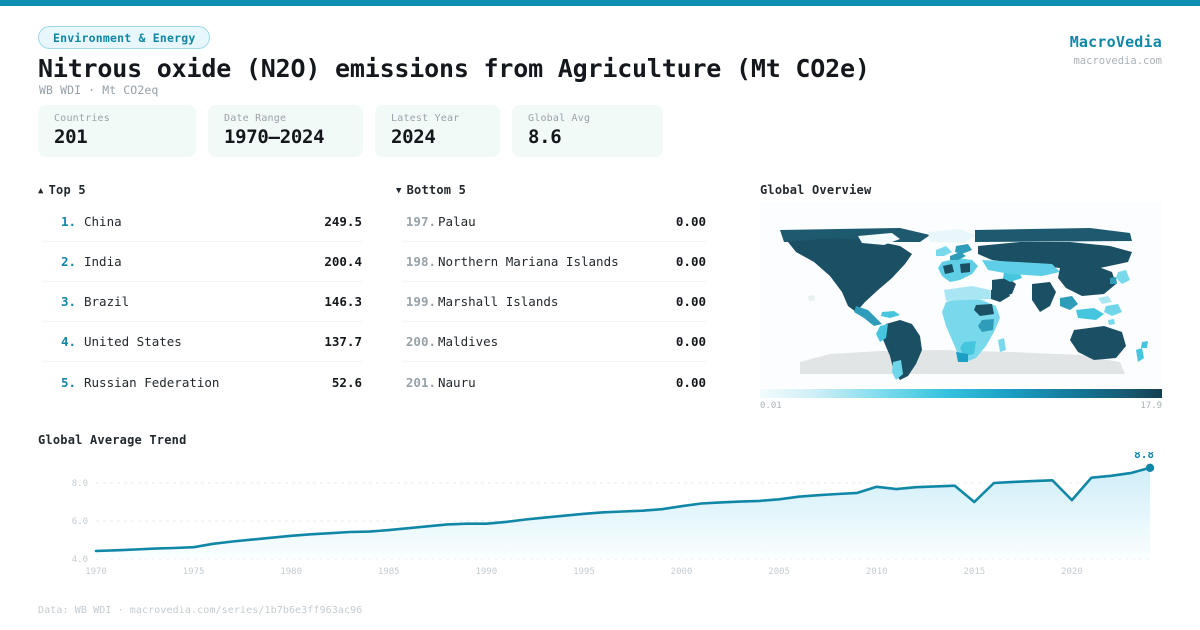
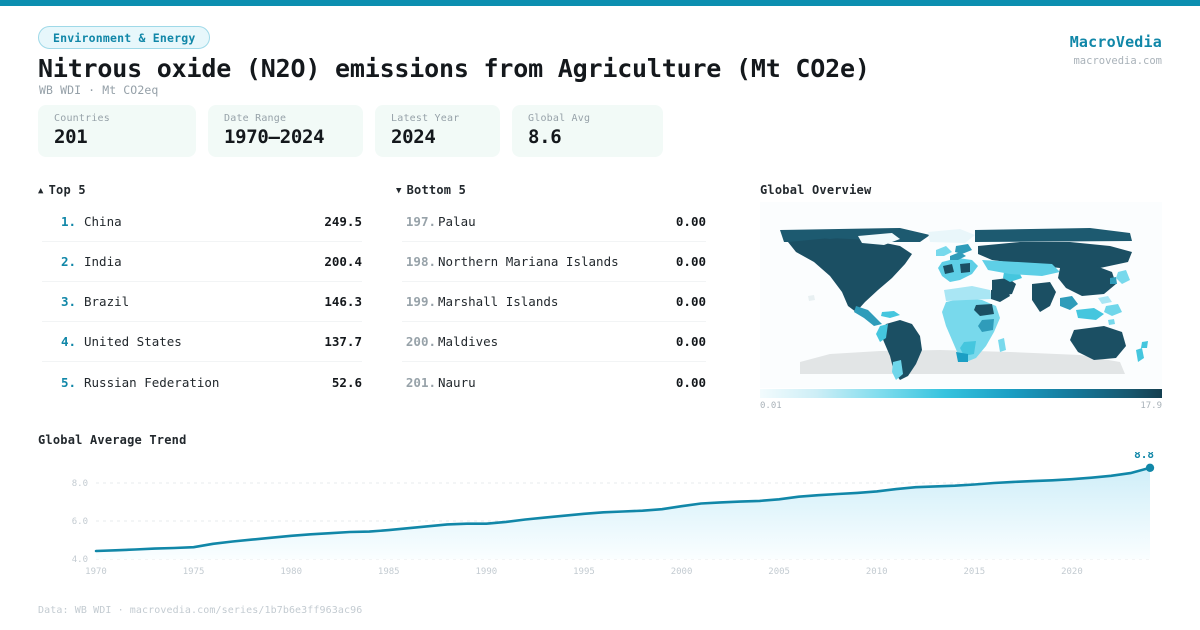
2010: 7.8 -> 7.6
2015: 7.0 -> 7.9
2020: 7.1 -> 8.2
